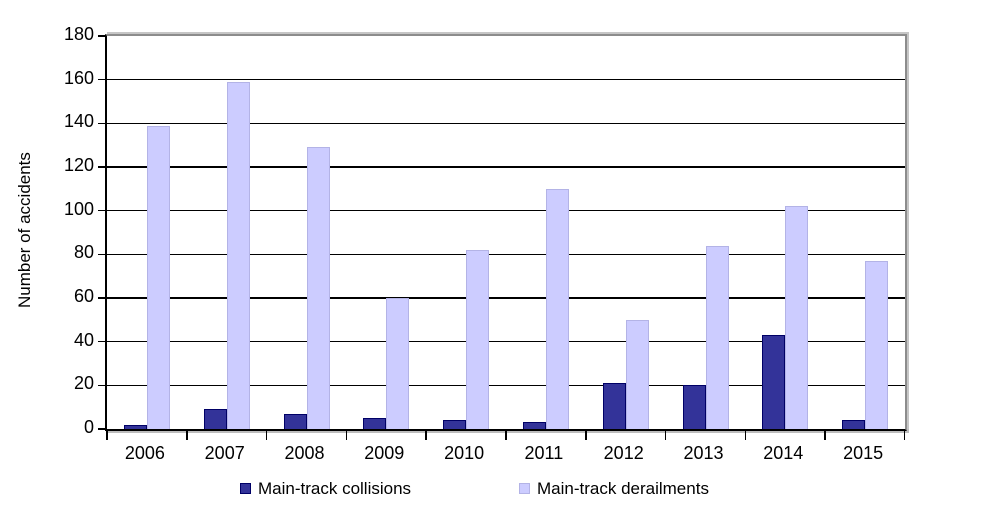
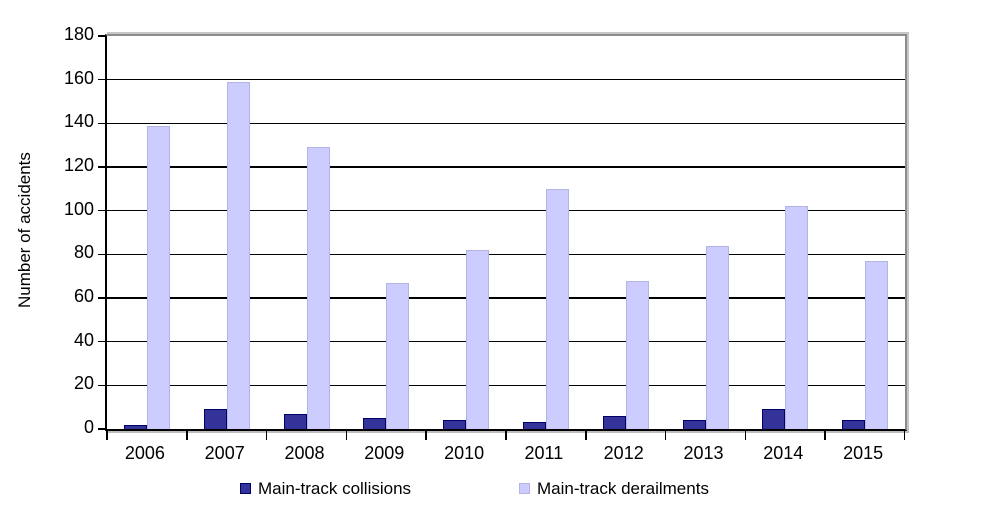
Main-track derailments/2009: 60 -> 67
Main-track collisions/2012: 21 -> 6
Main-track derailments/2012: 50 -> 68
Main-track collisions/2013: 20 -> 4
Main-track collisions/2014: 43 -> 9
